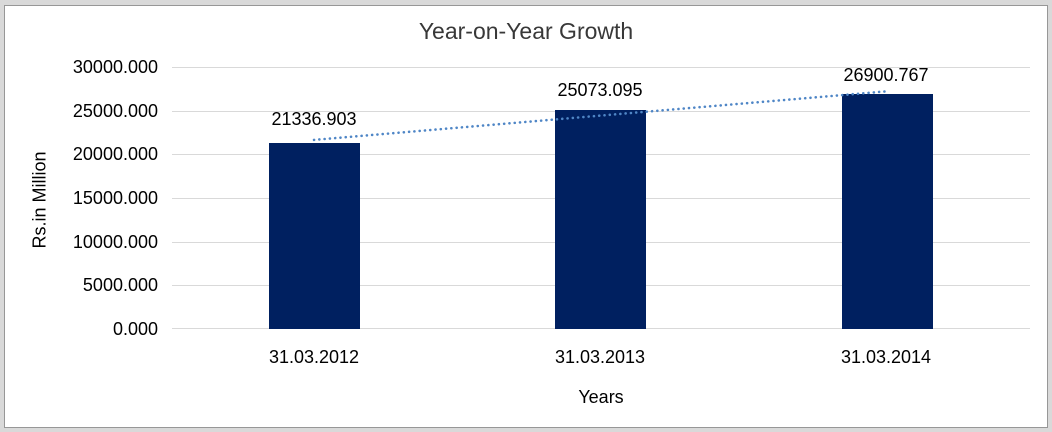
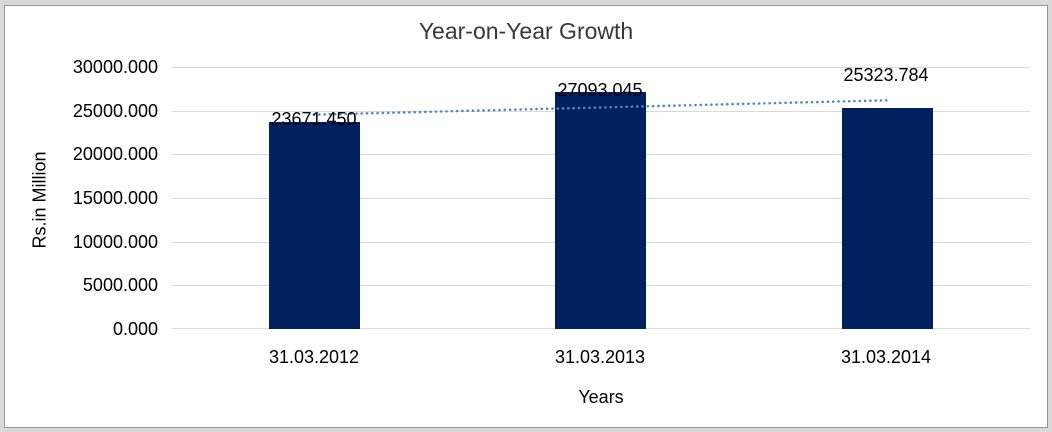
31.03.2012: 21336.903 -> 23671.450
31.03.2013: 25073.095 -> 27093.045
31.03.2014: 26900.767 -> 25323.784
